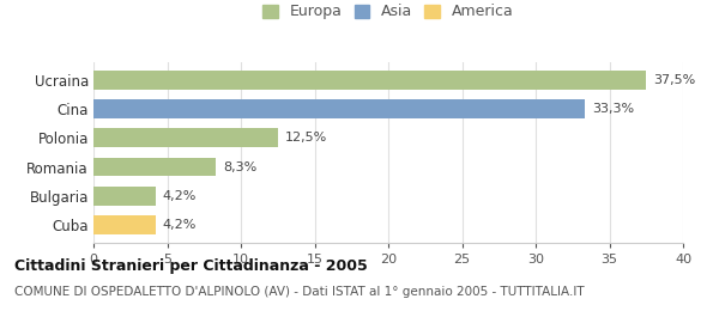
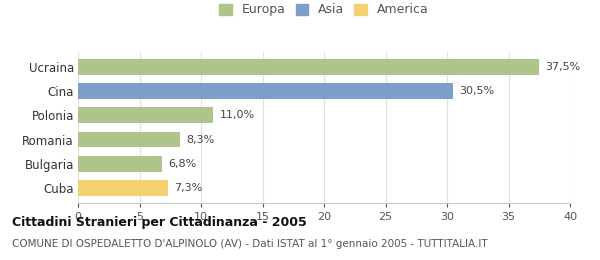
Cina: 33,3% -> 30,5%
Polonia: 12,5% -> 11,0%
Bulgaria: 4,2% -> 6,8%
Cuba: 4,2% -> 7,3%
